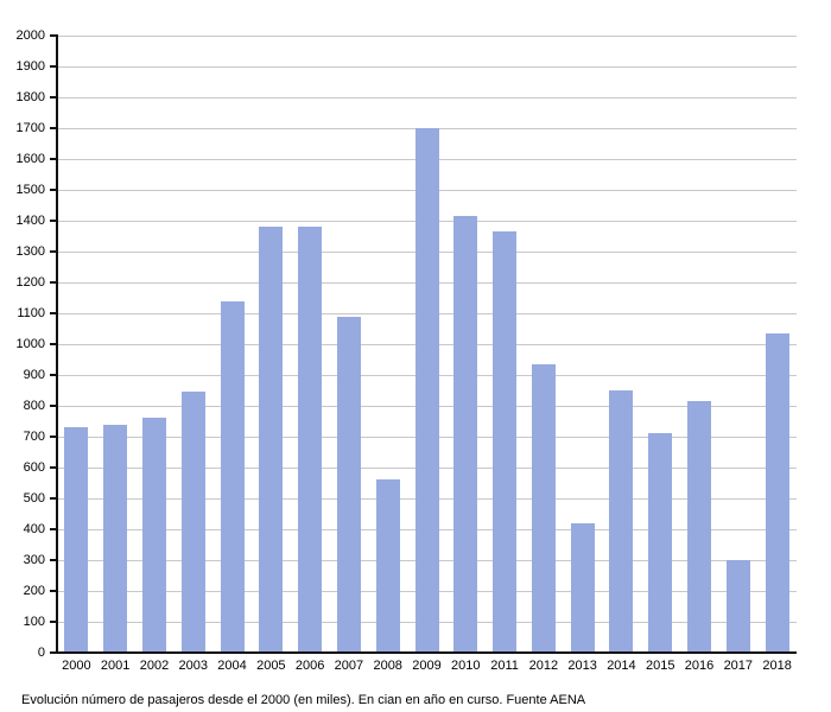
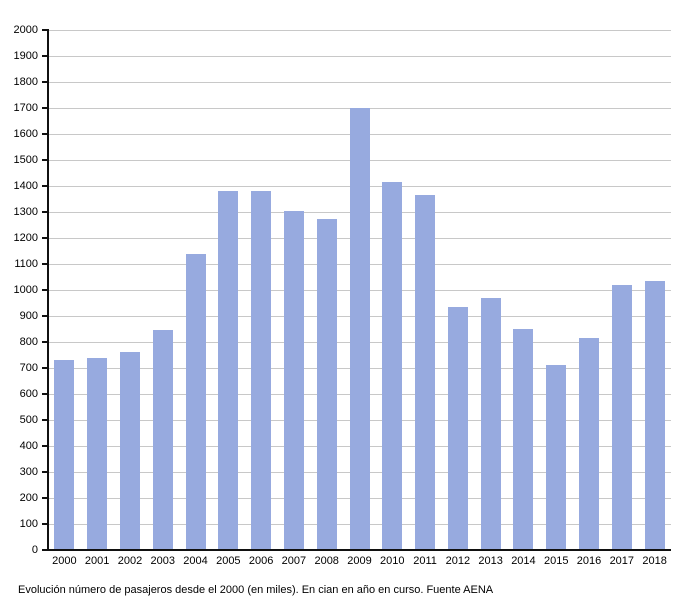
2007: 1090 -> 1300
2008: 560 -> 1280
2013: 420 -> 970
2017: 300 -> 1020
